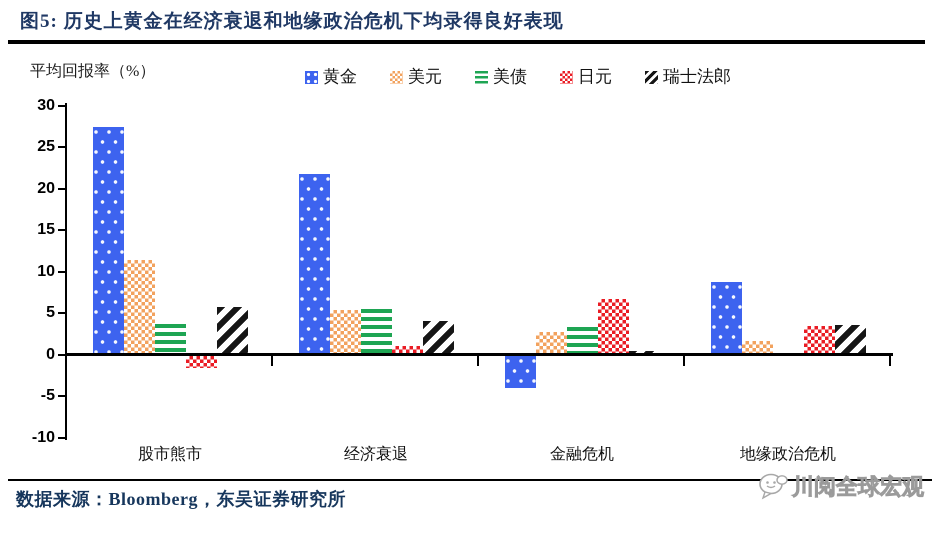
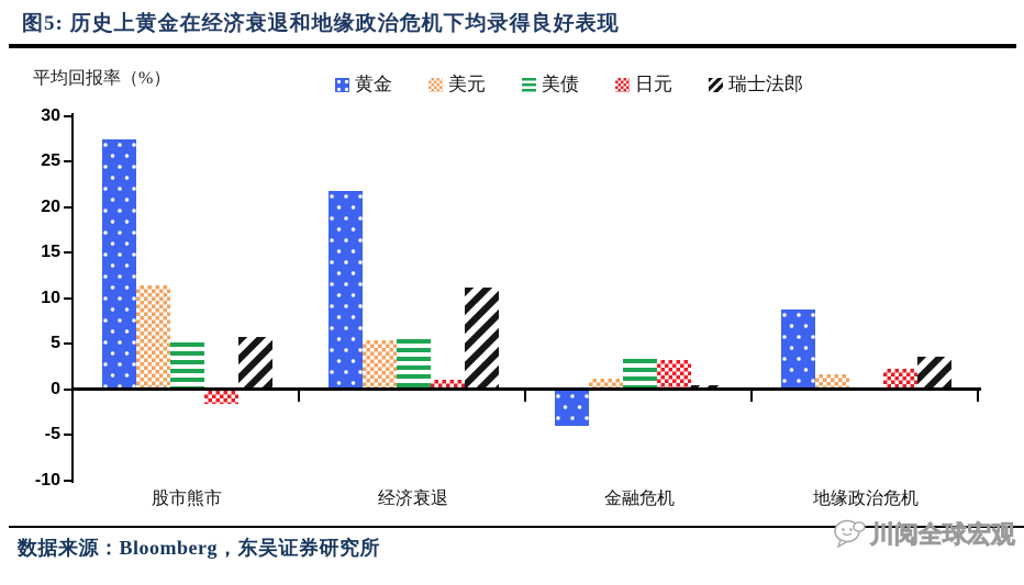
美债/股市熊市: 4 -> 5
瑞士法郎/经济衰退: 4 -> 11
美元/金融危机: 2 -> 1
日元/金融危机: 6 -> 3
日元/地缘政治危机: 3 -> 2
